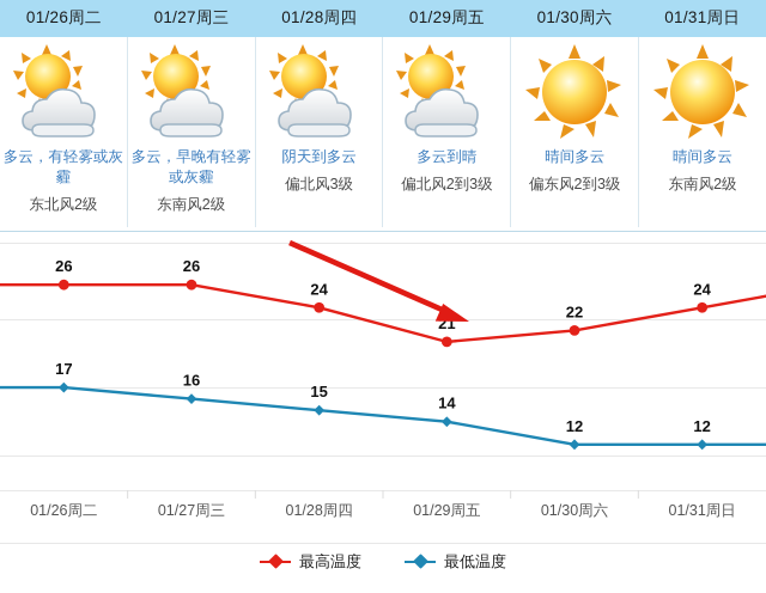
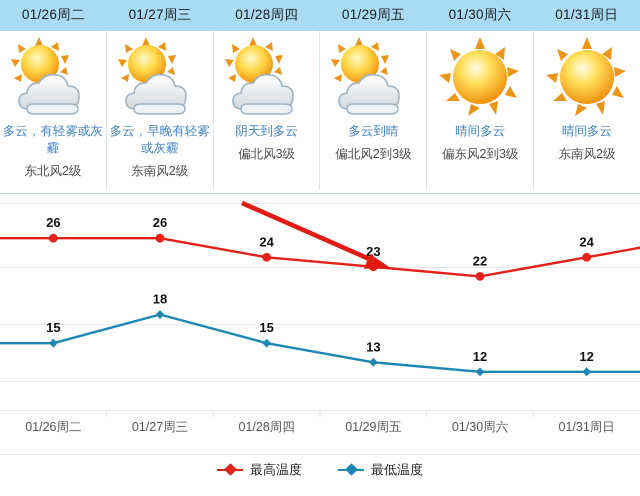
最低温度/01/26周二: 17 -> 15
最低温度/01/27周三: 16 -> 18
最高温度/01/29周五: 21 -> 23
最低温度/01/29周五: 14 -> 13
